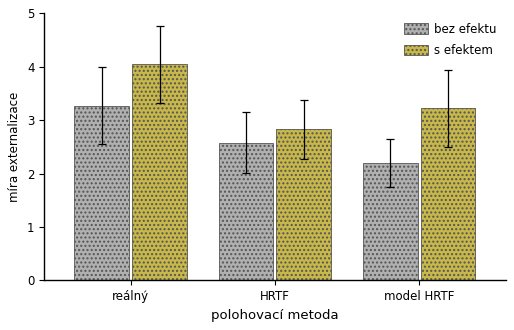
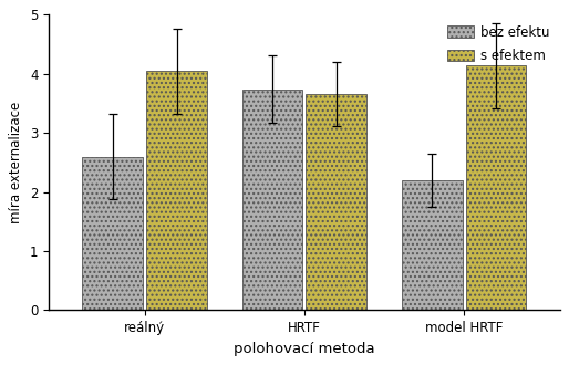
bez efektu/reálný: 3.27 -> 2.60
bez efektu/HRTF: 2.58 -> 3.74
s efektem/HRTF: 2.83 -> 3.66
s efektem/model HRTF: 3.22 -> 4.14
